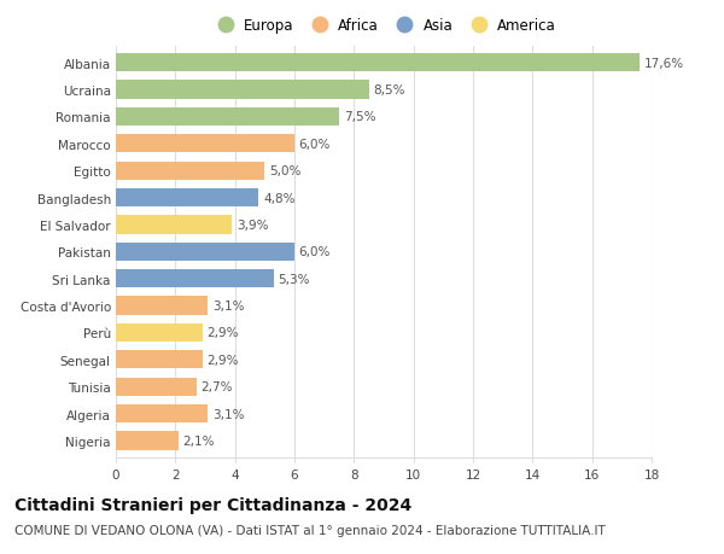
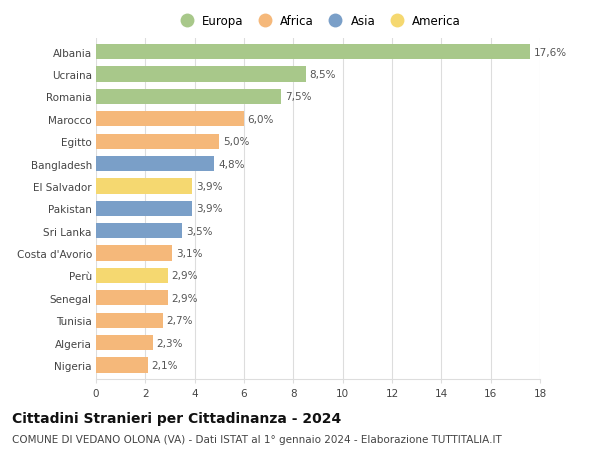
Pakistan: 6,0% -> 3,9%
Sri Lanka: 5,3% -> 3,5%
Algeria: 3,1% -> 2,3%
